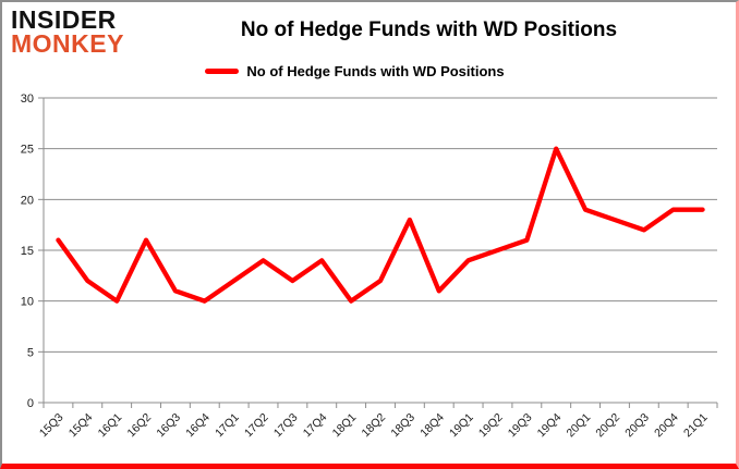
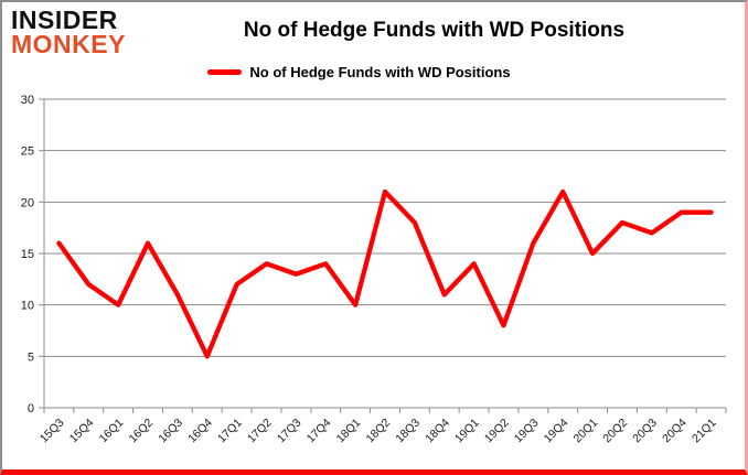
16Q4: 10 -> 5
17Q3: 12 -> 13
18Q2: 12 -> 21
19Q2: 15 -> 8
19Q4: 25 -> 21
20Q1: 19 -> 15
